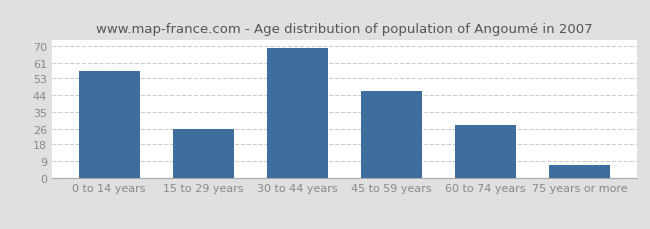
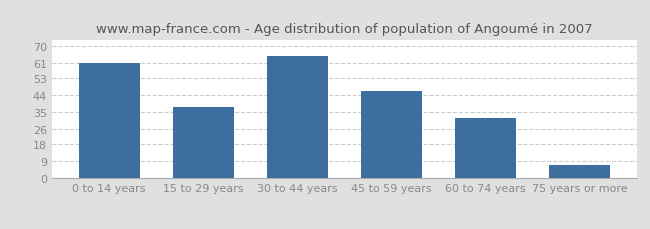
0 to 14 years: 57 -> 61
15 to 29 years: 26 -> 38
30 to 44 years: 69 -> 65
60 to 74 years: 28 -> 32
